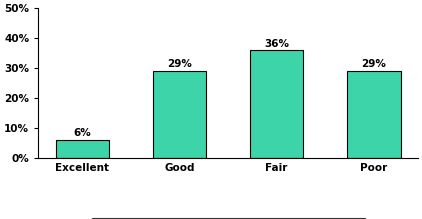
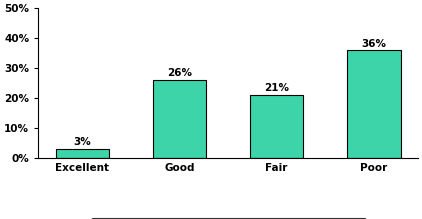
Excellent: 6% -> 3%
Good: 29% -> 26%
Fair: 36% -> 21%
Poor: 29% -> 36%
